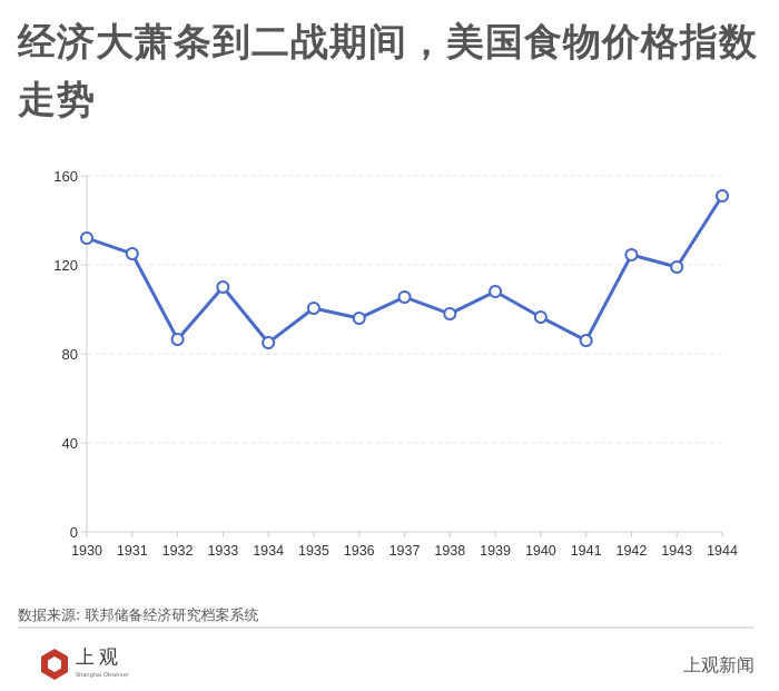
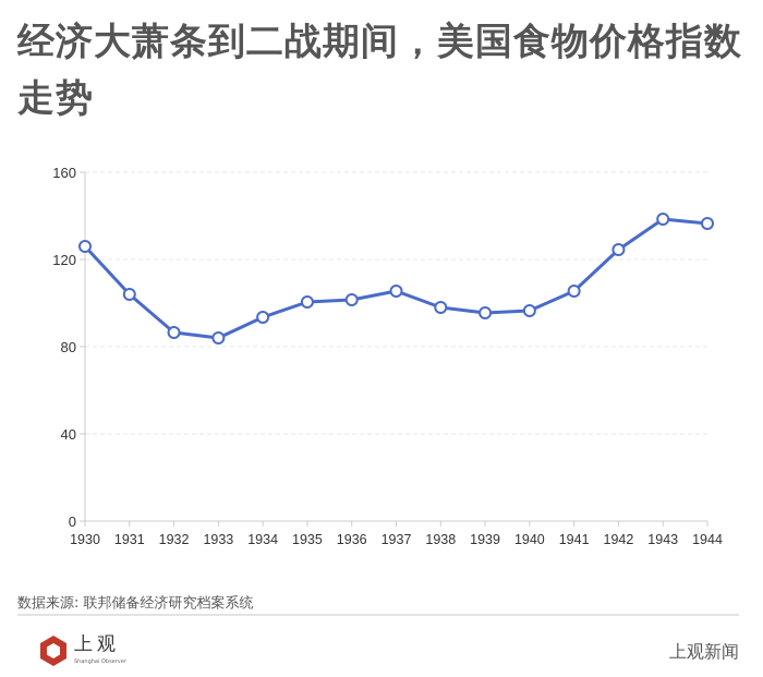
1930: 132 -> 126
1931: 125 -> 104
1933: 110 -> 84
1934: 85 -> 94
1936: 96 -> 102
1939: 108 -> 96
1941: 86 -> 106
1943: 119 -> 138
1944: 151 -> 136
